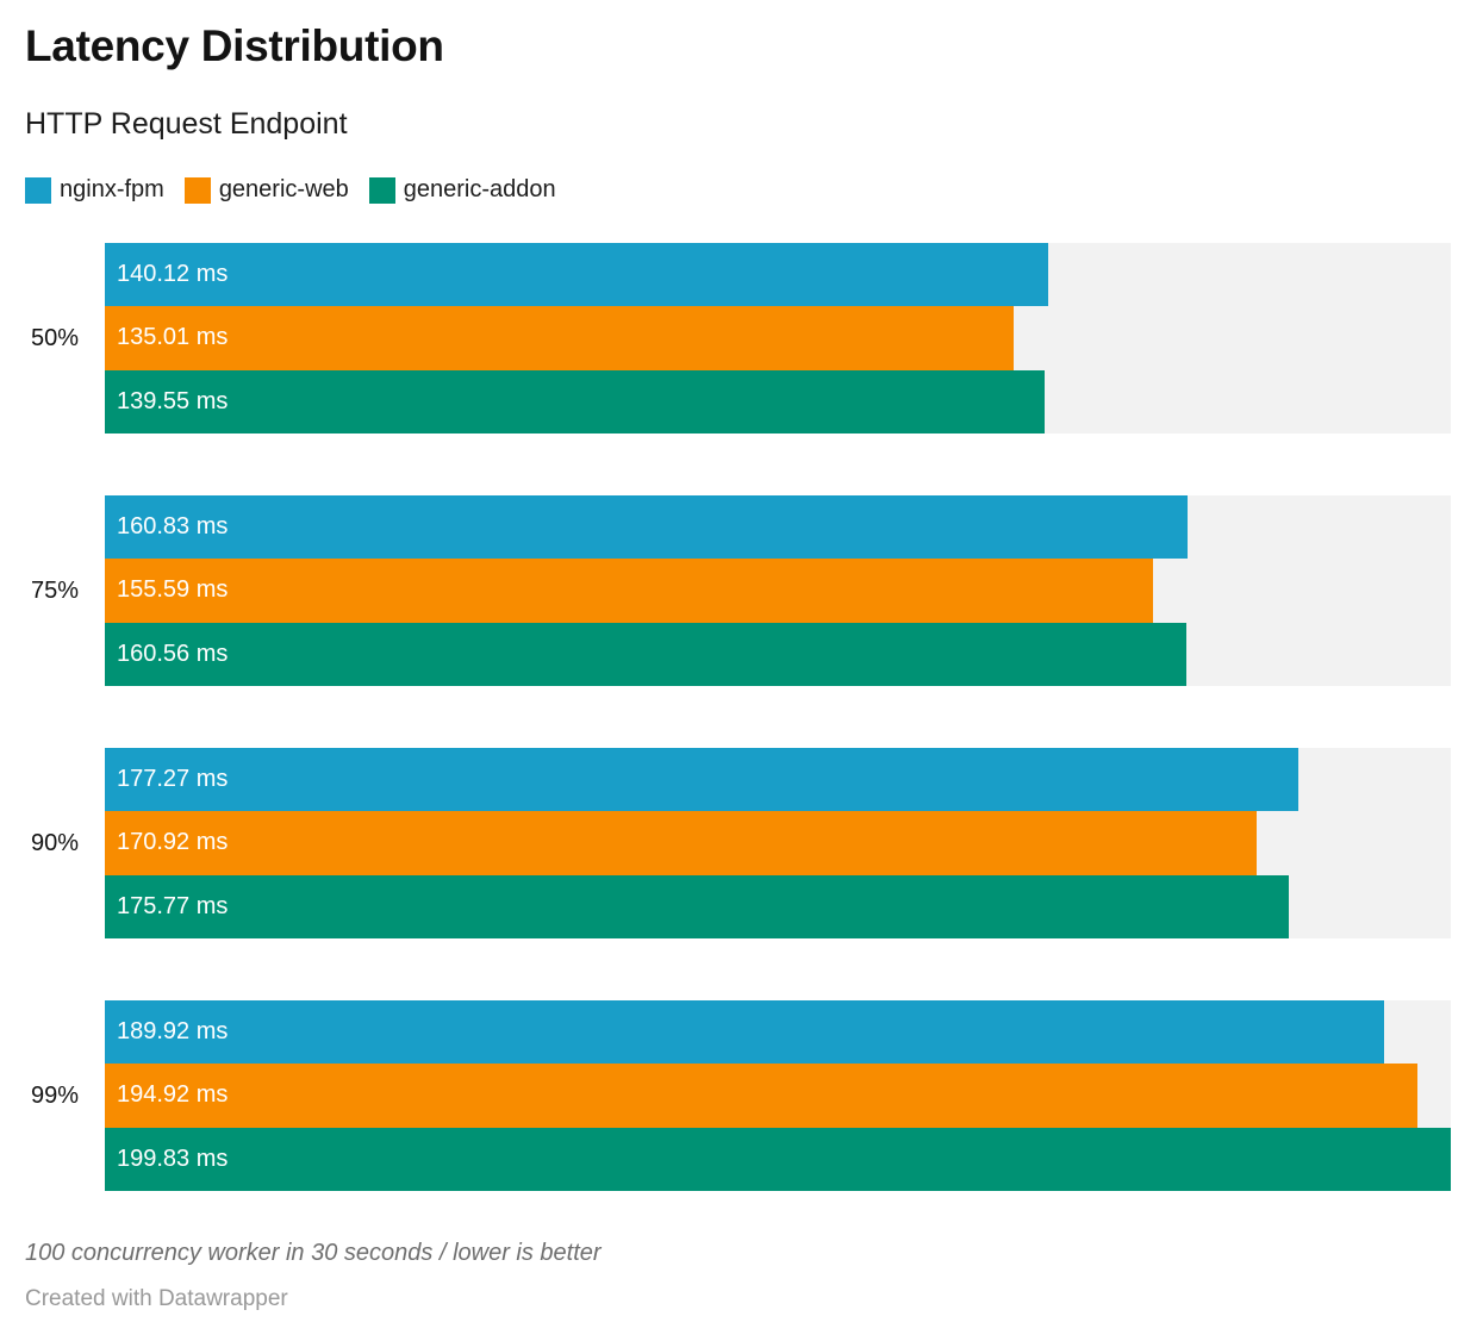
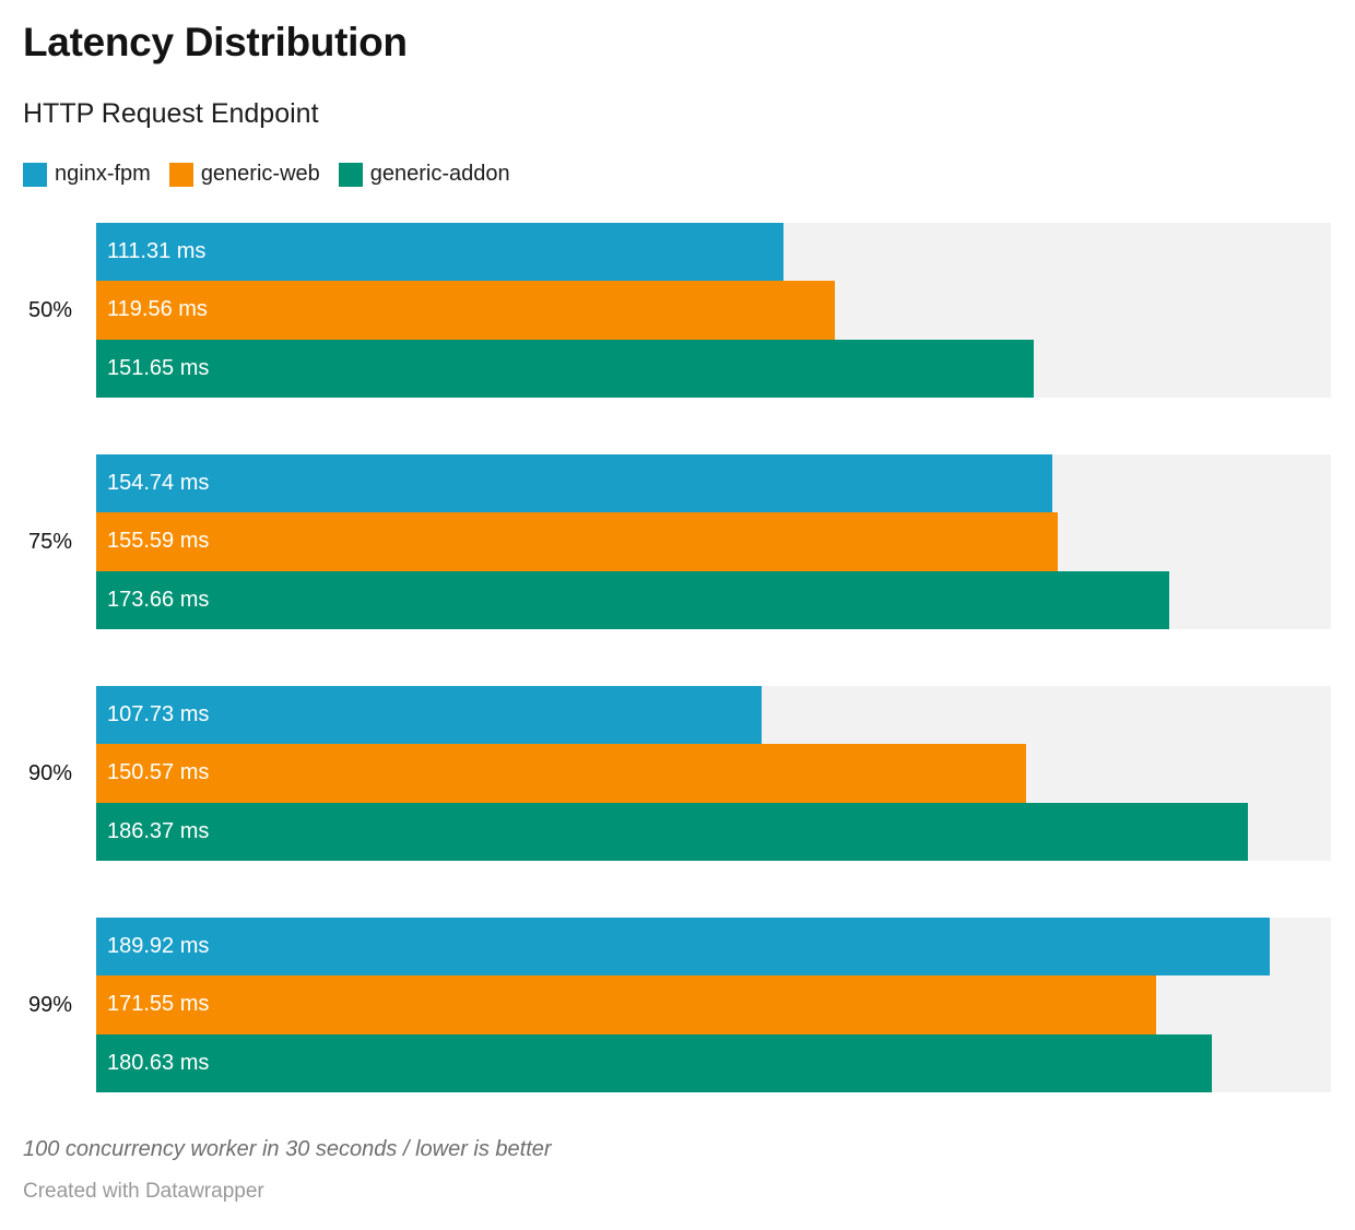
nginx-fpm/50%: 140.12 -> 111.31
generic-web/50%: 135.01 -> 119.56
generic-addon/50%: 139.55 -> 151.65
nginx-fpm/75%: 160.83 -> 154.74
generic-addon/75%: 160.56 -> 173.66
nginx-fpm/90%: 177.27 -> 107.73
generic-web/90%: 170.92 -> 150.57
generic-addon/90%: 175.77 -> 186.37
generic-web/99%: 194.92 -> 171.55
generic-addon/99%: 199.83 -> 180.63
